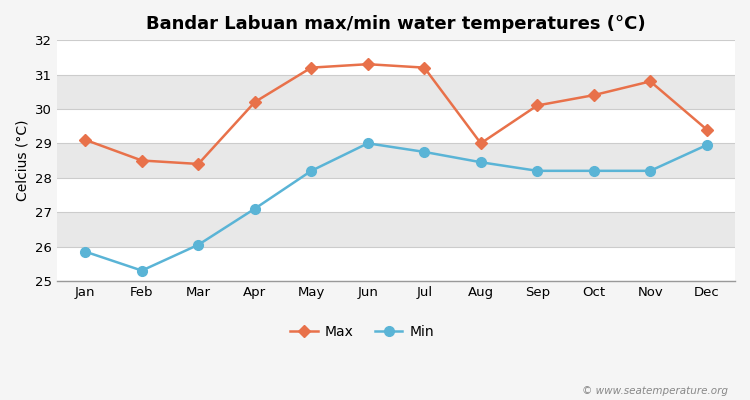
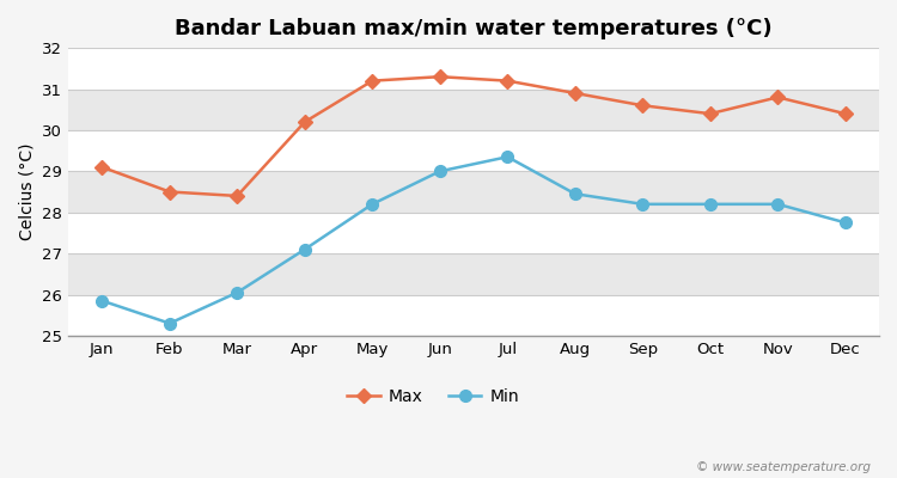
Min/Jul: 28.75 -> 29.35
Max/Aug: 29.0 -> 30.9
Max/Sep: 30.1 -> 30.6
Max/Dec: 29.4 -> 30.4
Min/Dec: 28.95 -> 27.75
